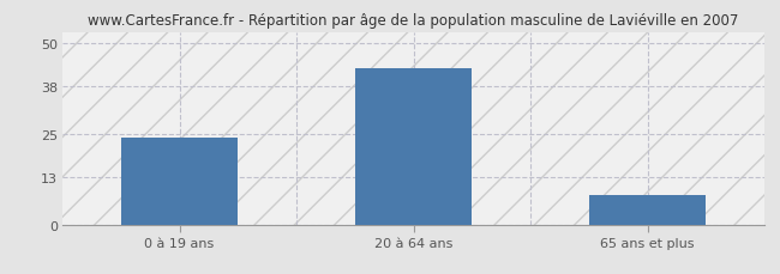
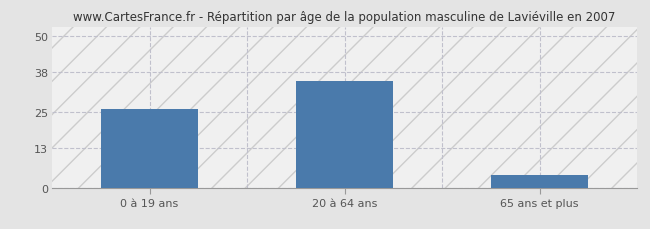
0 à 19 ans: 24 -> 26
20 à 64 ans: 43 -> 35
65 ans et plus: 8 -> 4
